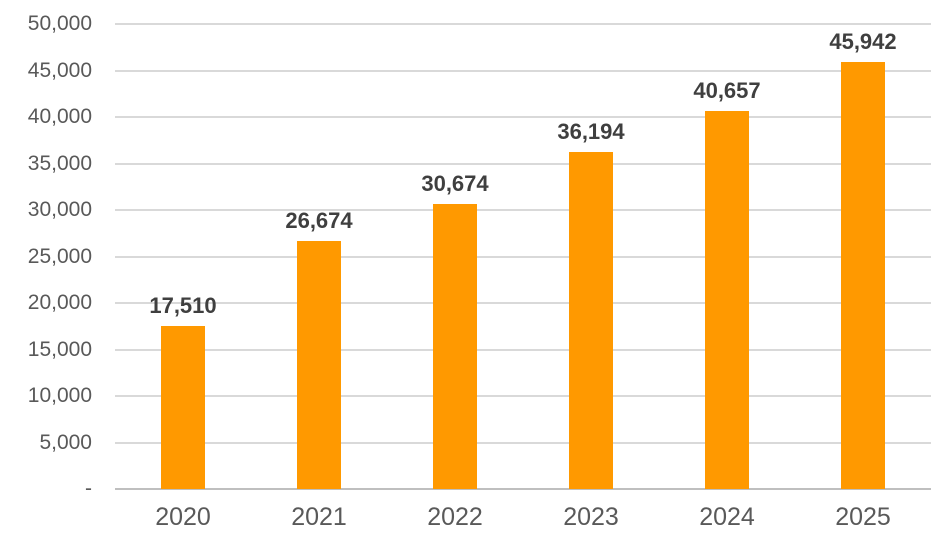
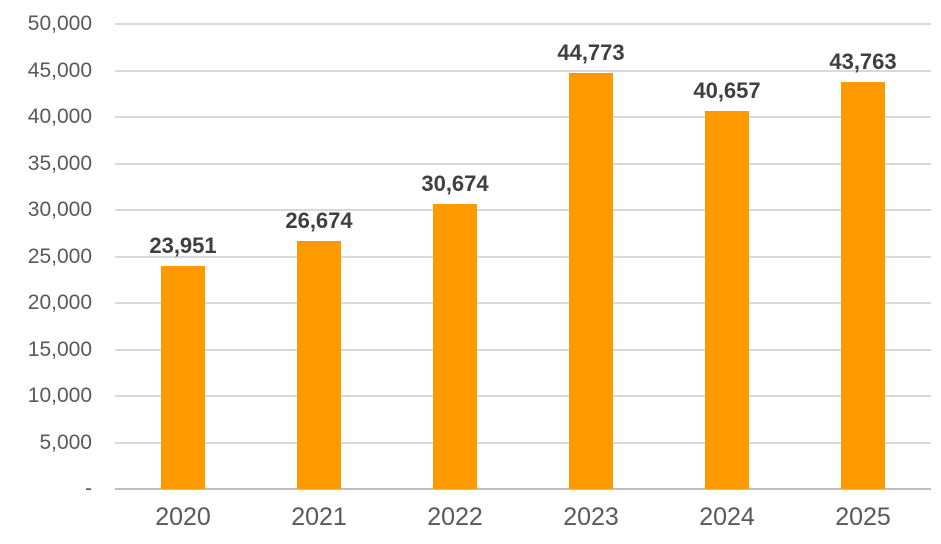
2020: 17,510 -> 23,951
2023: 36,194 -> 44,773
2025: 45,942 -> 43,763
